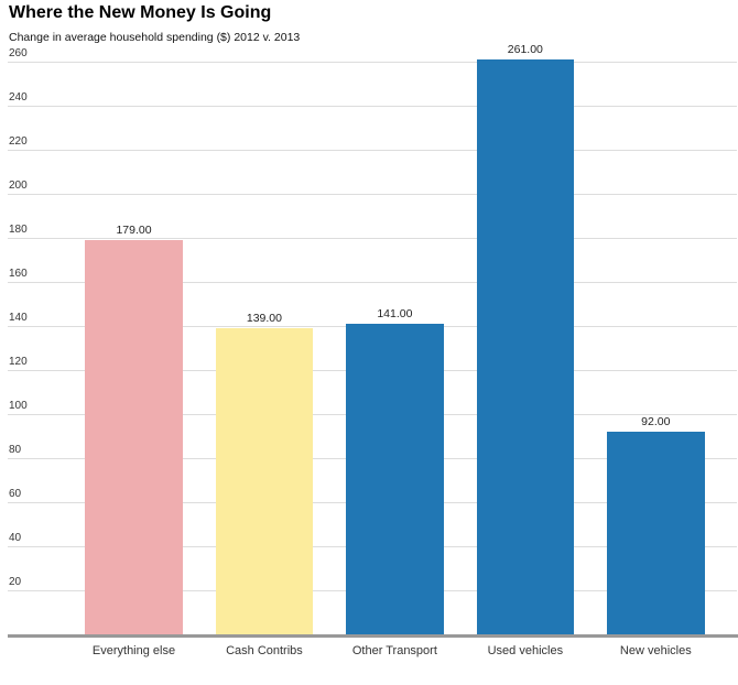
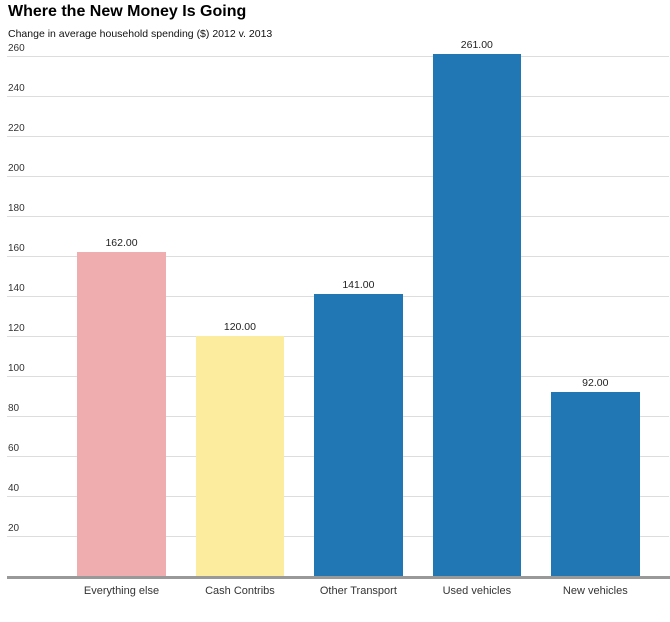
Everything else: 179.00 -> 162.00
Cash Contribs: 139.00 -> 120.00
